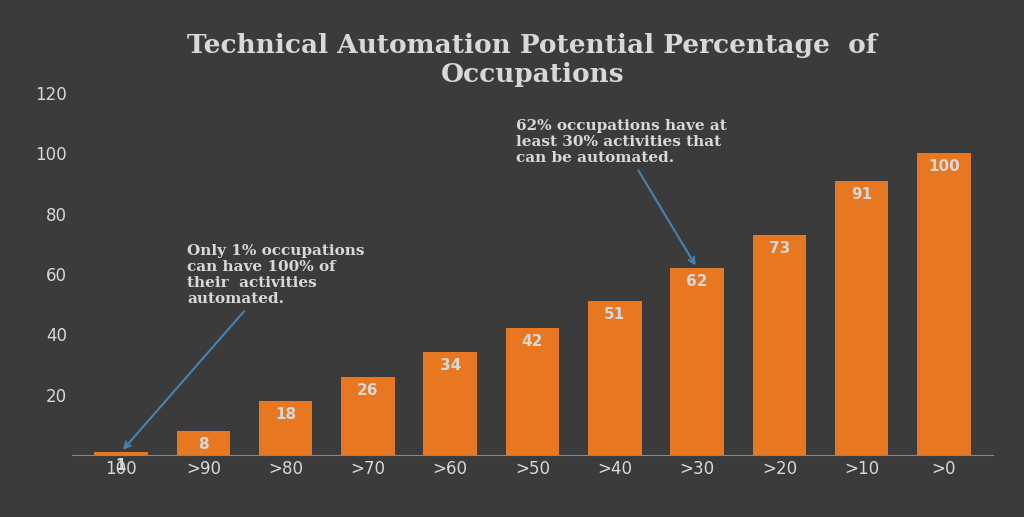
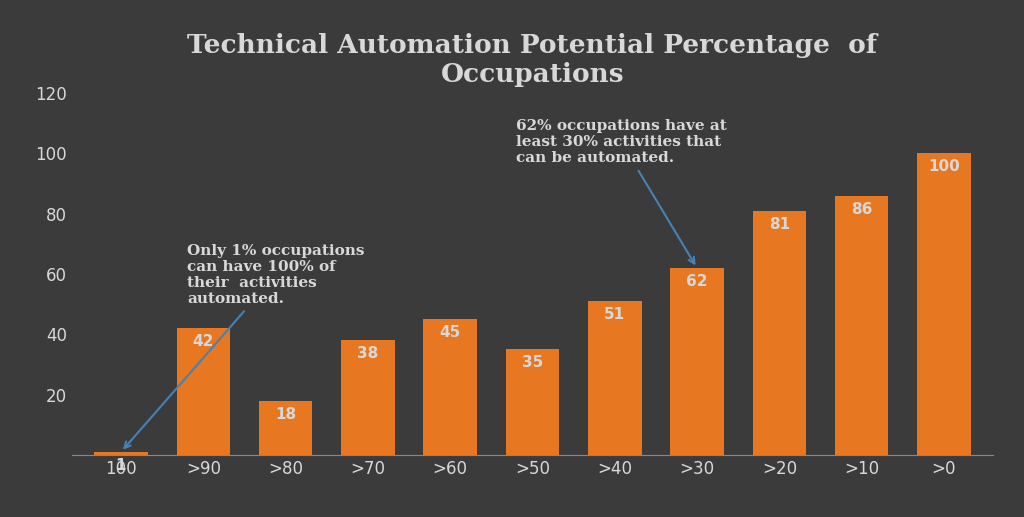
>90: 8 -> 42
>70: 26 -> 38
>60: 34 -> 45
>50: 42 -> 35
>20: 73 -> 81
>10: 91 -> 86
